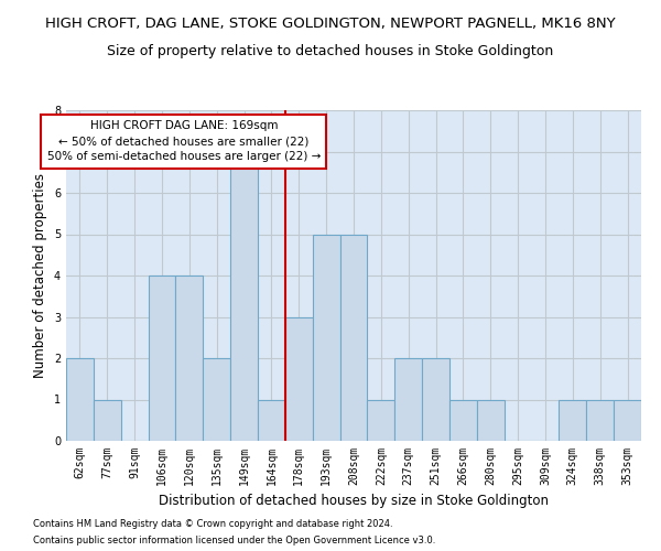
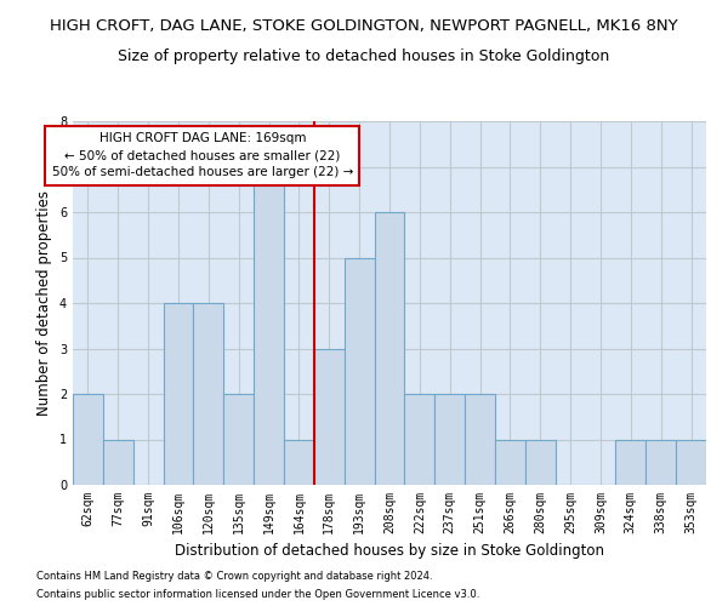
208sqm: 5 -> 6
222sqm: 1 -> 2
